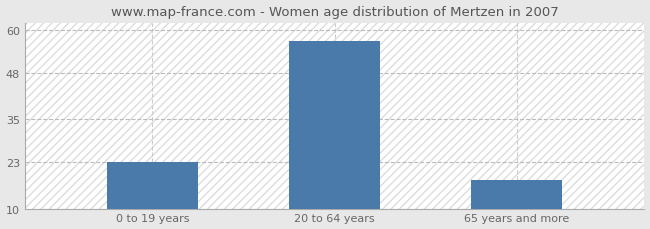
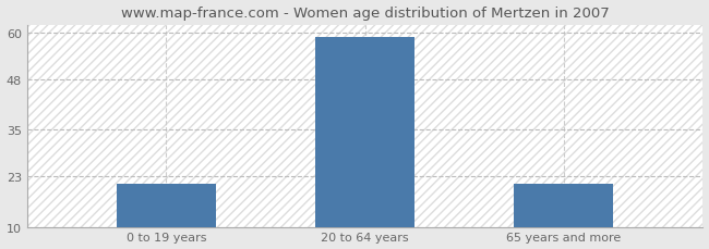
0 to 19 years: 23 -> 21
20 to 64 years: 57 -> 59
65 years and more: 18 -> 21
